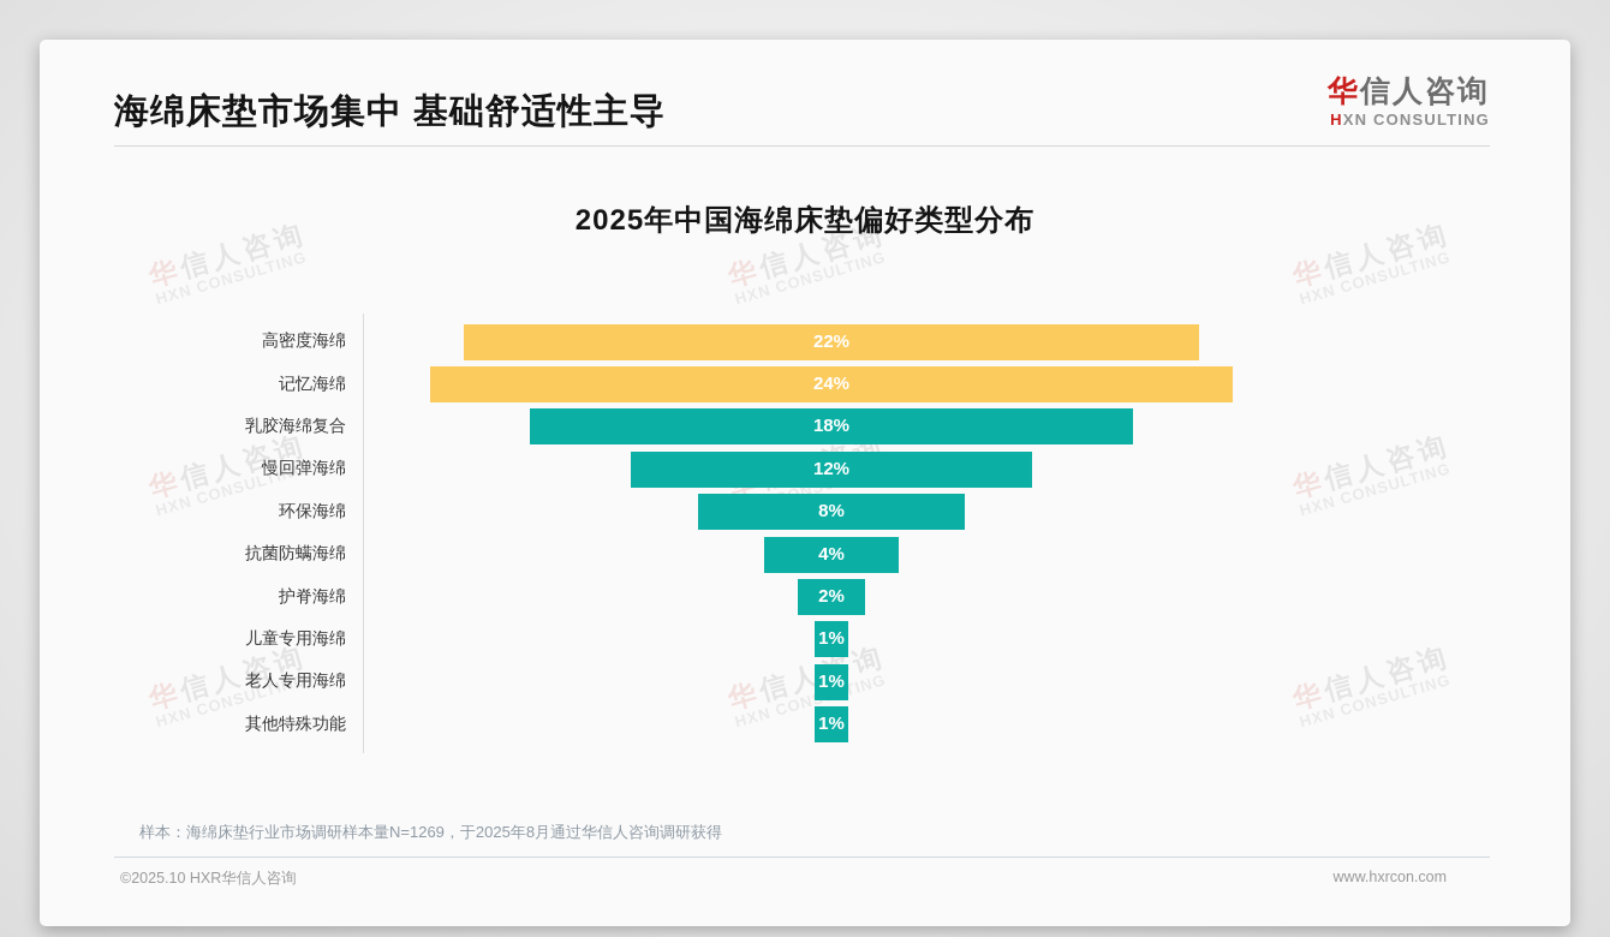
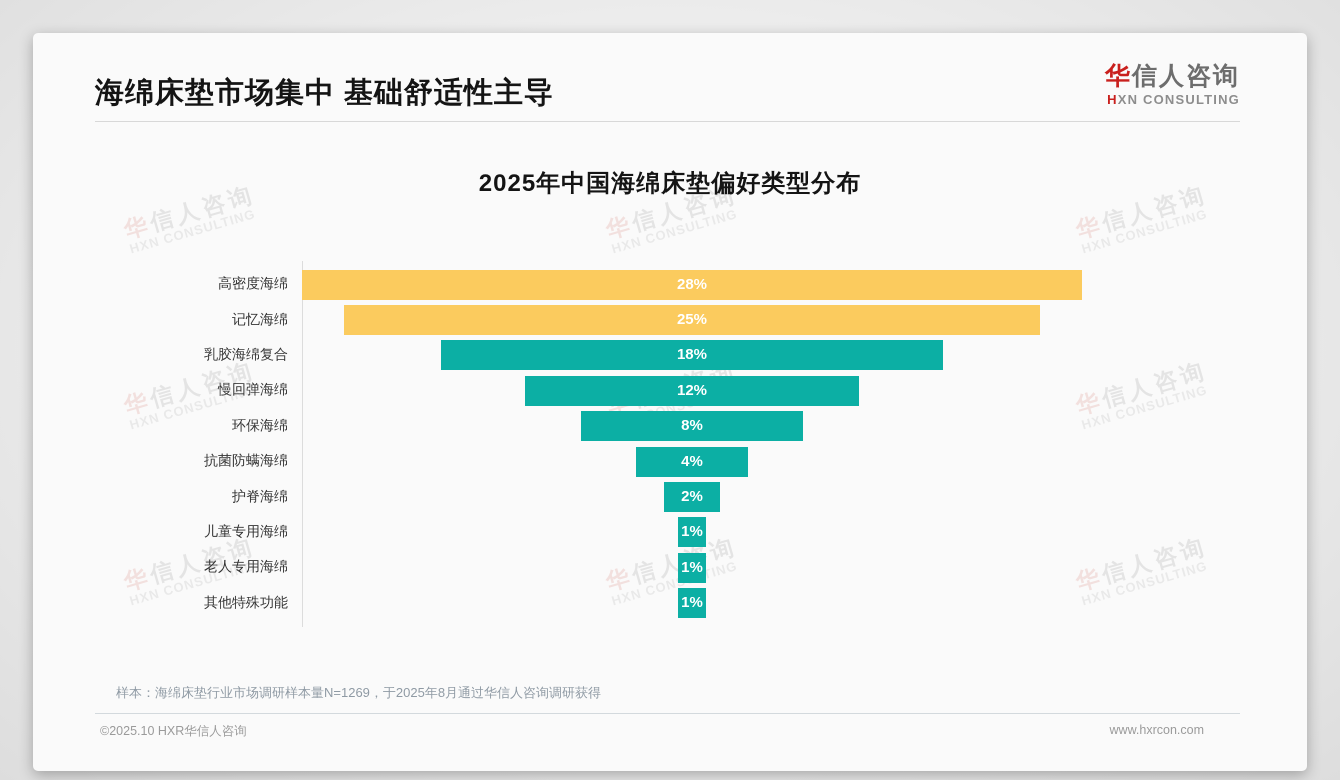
高密度海绵: 22% -> 28%
记忆海绵: 24% -> 25%
